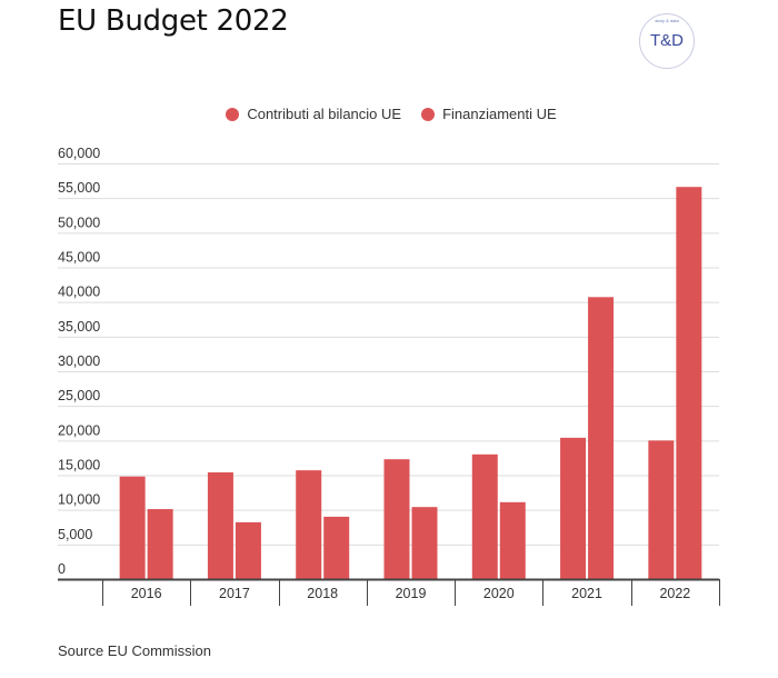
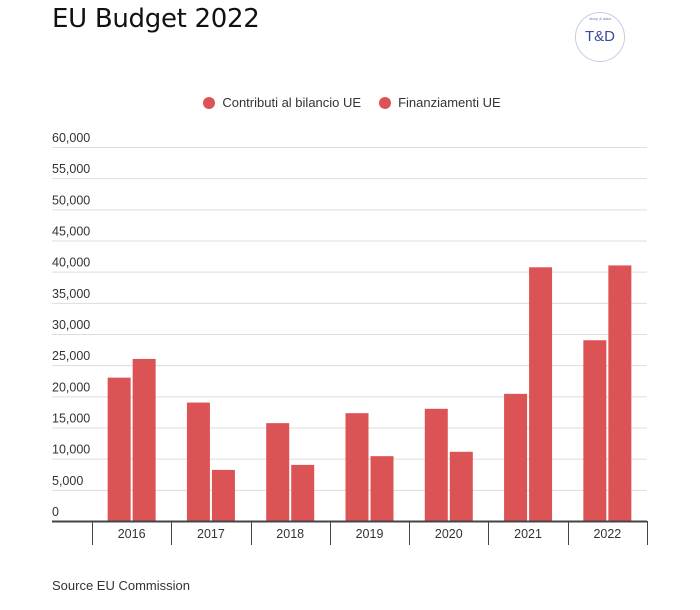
Contributi al bilancio UE/2016: 15000 -> 23000
Finanziamenti UE/2016: 10000 -> 26000
Contributi al bilancio UE/2017: 15000 -> 19000
Contributi al bilancio UE/2022: 20000 -> 29000
Finanziamenti UE/2022: 57000 -> 41000
